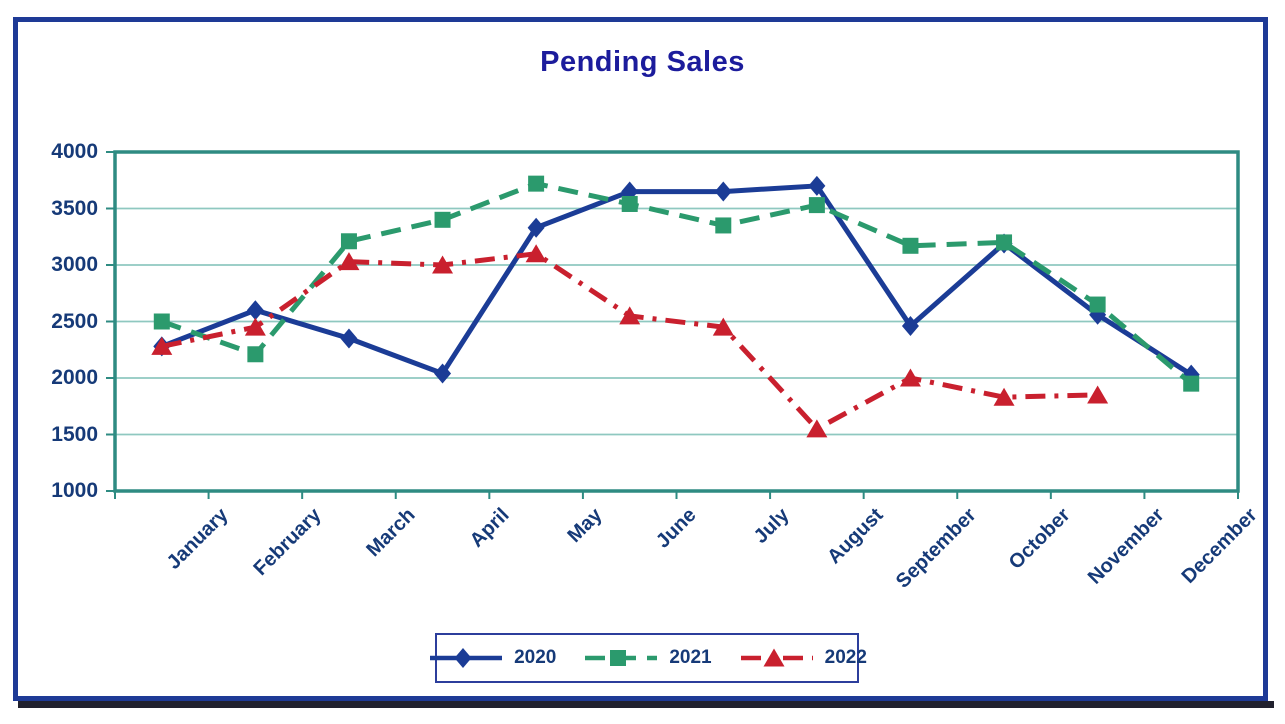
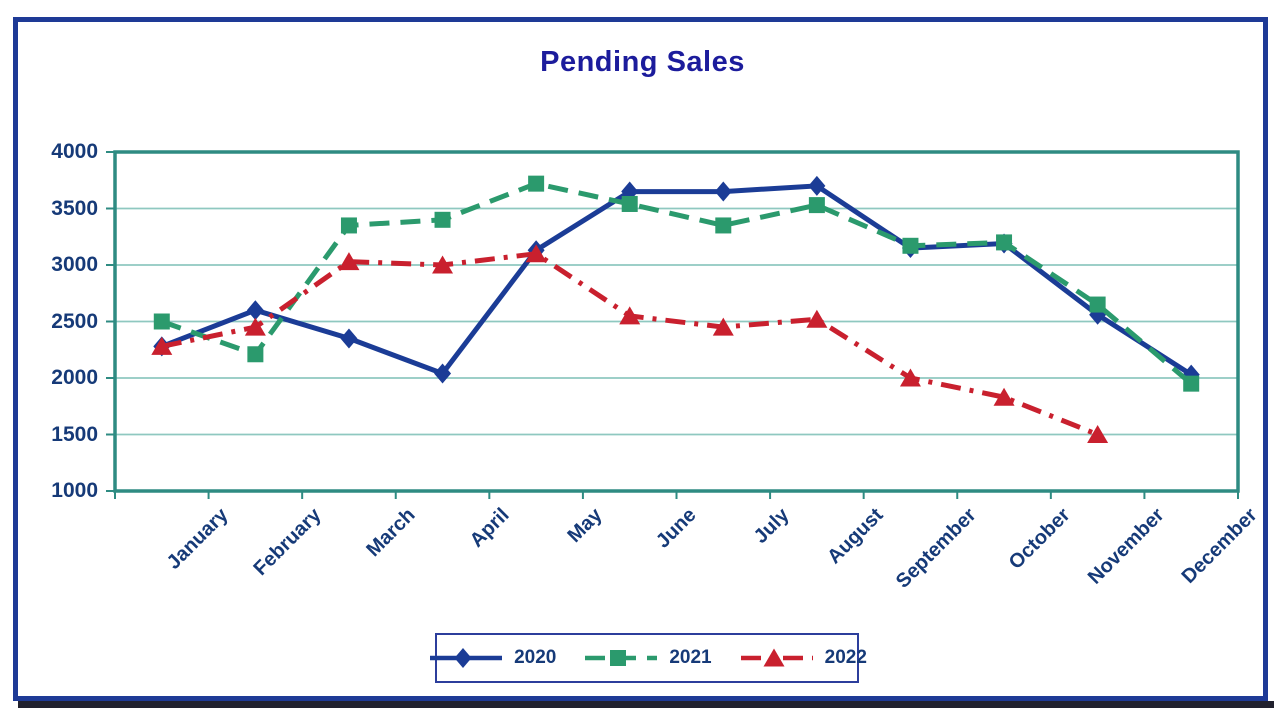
2021/March: 3210 -> 3350
2020/May: 3330 -> 3130
2022/August: 1550 -> 2520
2020/September: 2460 -> 3150
2022/November: 1850 -> 1500
